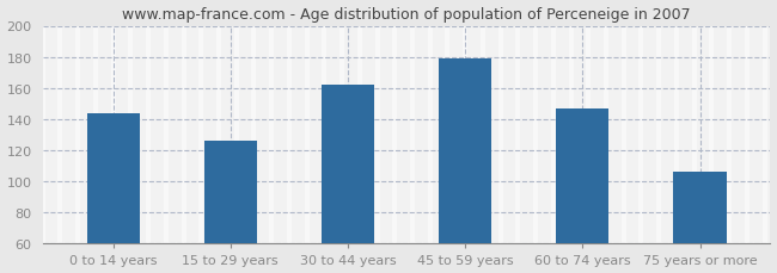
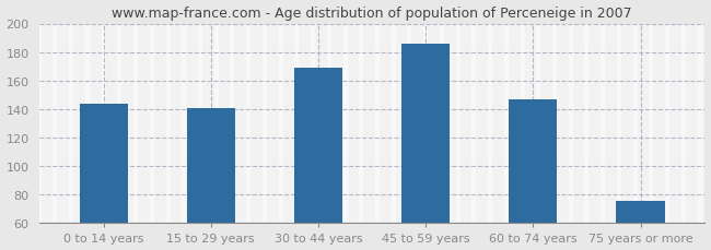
15 to 29 years: 126 -> 141
30 to 44 years: 162 -> 169
45 to 59 years: 179 -> 186
75 years or more: 106 -> 76
